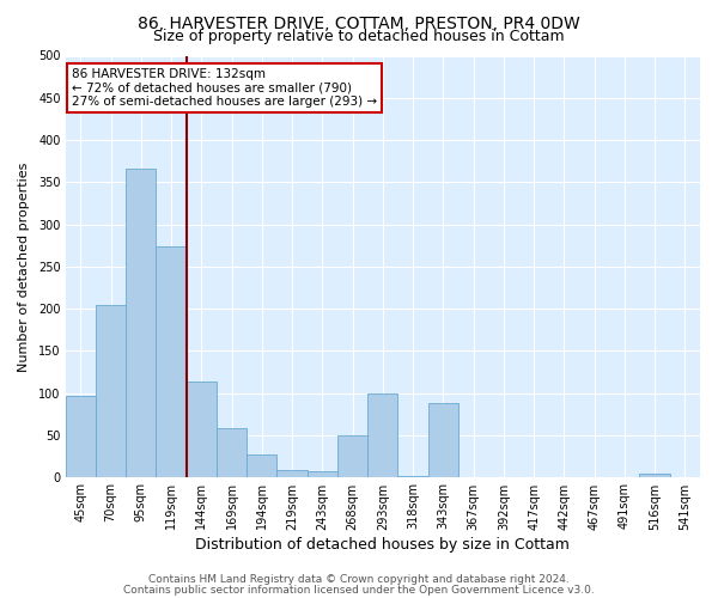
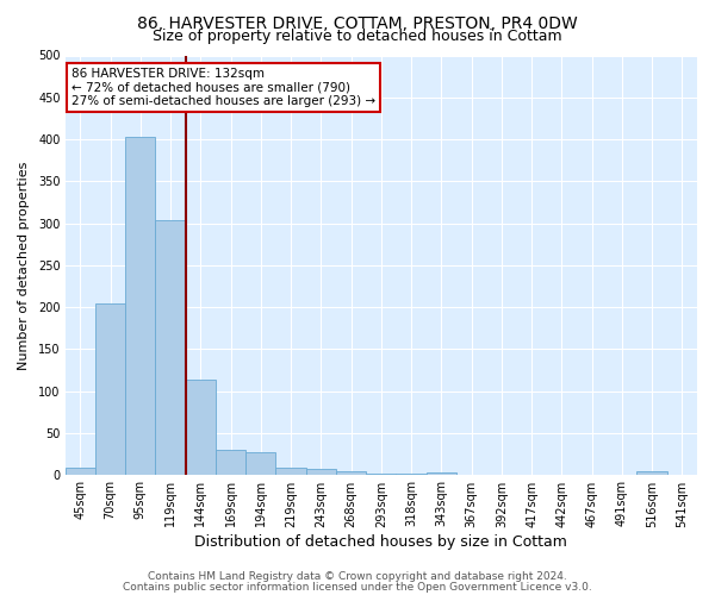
45sqm: 96 -> 8
95sqm: 366 -> 403
119sqm: 274 -> 303
169sqm: 58 -> 30
268sqm: 50 -> 4
293sqm: 100 -> 2
343sqm: 88 -> 3
